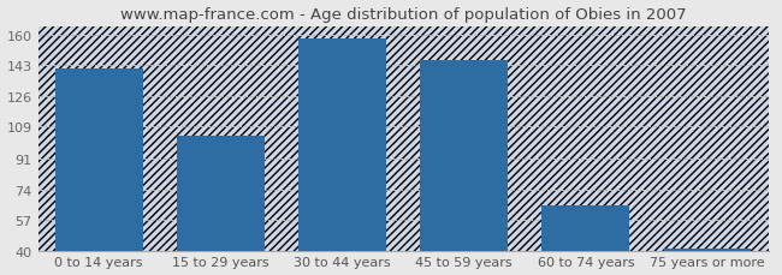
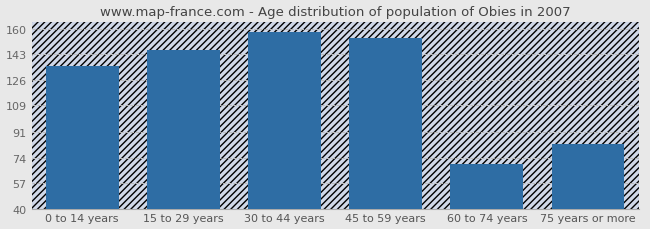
0 to 14 years: 141 -> 135
15 to 29 years: 104 -> 146
45 to 59 years: 146 -> 154
60 to 74 years: 65 -> 70
75 years or more: 41 -> 83
